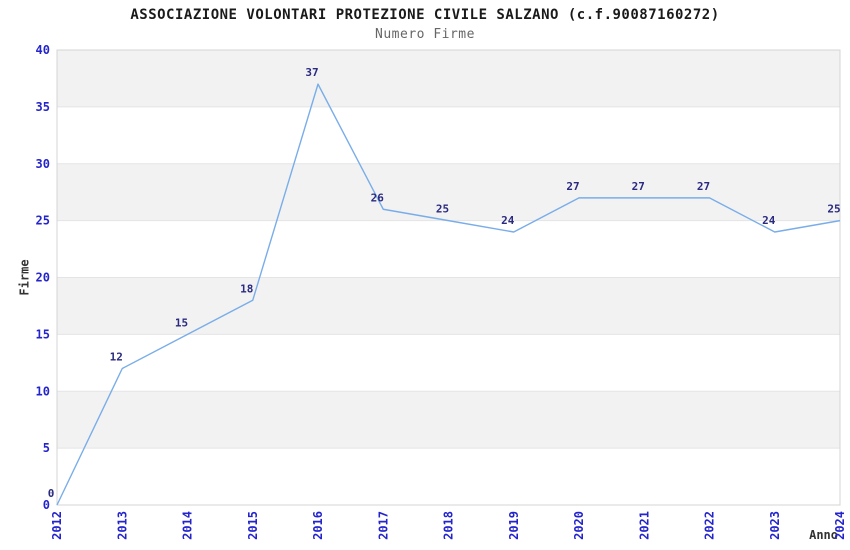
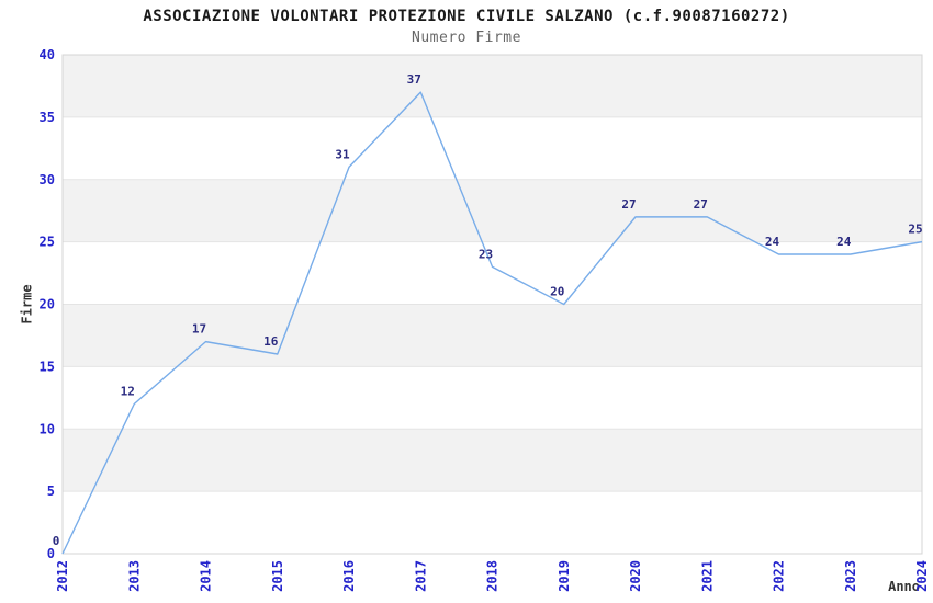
2014: 15 -> 17
2015: 18 -> 16
2016: 37 -> 31
2017: 26 -> 37
2018: 25 -> 23
2019: 24 -> 20
2022: 27 -> 24
